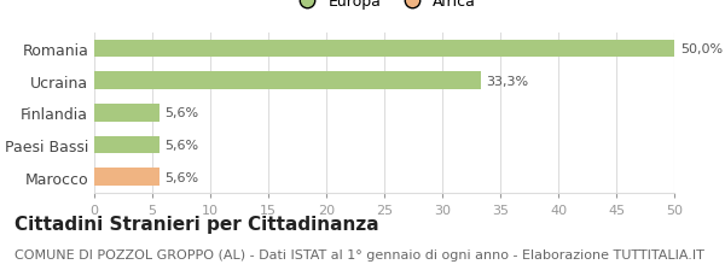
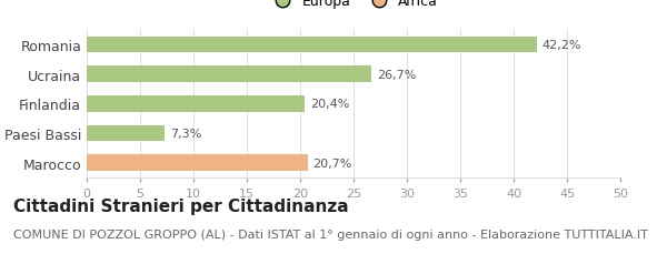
Romania: 50,0% -> 42,2%
Ucraina: 33,3% -> 26,7%
Finlandia: 5,6% -> 20,4%
Paesi Bassi: 5,6% -> 7,3%
Marocco: 5,6% -> 20,7%
